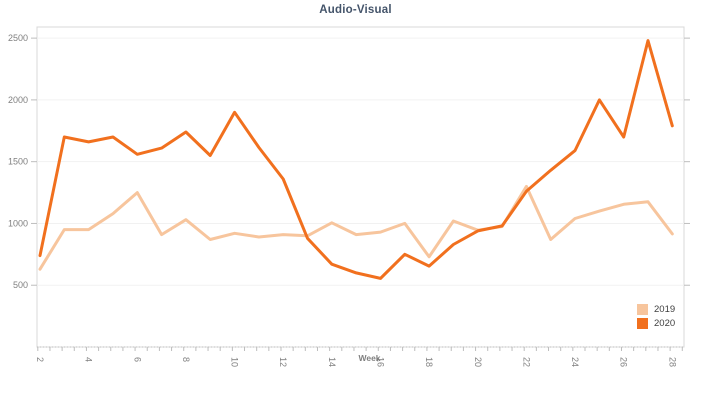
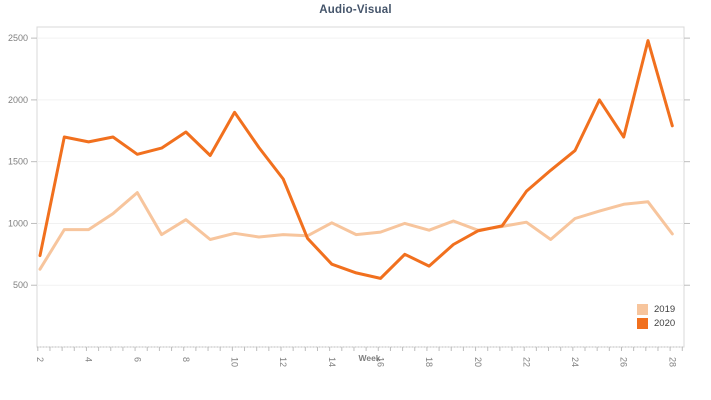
2019/18: 730 -> 940
2019/22: 1300 -> 1010
